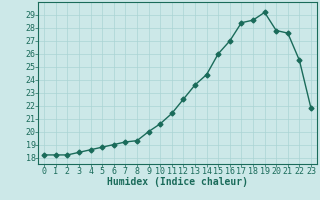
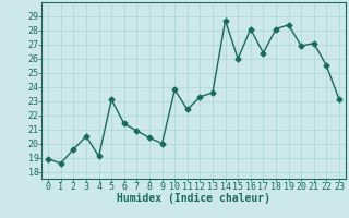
0: 18.2 -> 18.9
1: 18.2 -> 18.6
2: 18.2 -> 19.6
3: 18.4 -> 20.5
4: 18.6 -> 19.1
5: 18.8 -> 23.1
6: 19.0 -> 21.4
7: 19.2 -> 20.9
8: 19.3 -> 20.4
10: 20.6 -> 23.8
11: 21.4 -> 22.4
12: 22.5 -> 23.3
14: 24.4 -> 28.7
16: 27.0 -> 28.1
17: 28.4 -> 26.4
18: 28.6 -> 28.1
19: 29.2 -> 28.4
20: 27.8 -> 26.9
21: 27.6 -> 27.1
23: 21.8 -> 23.1
